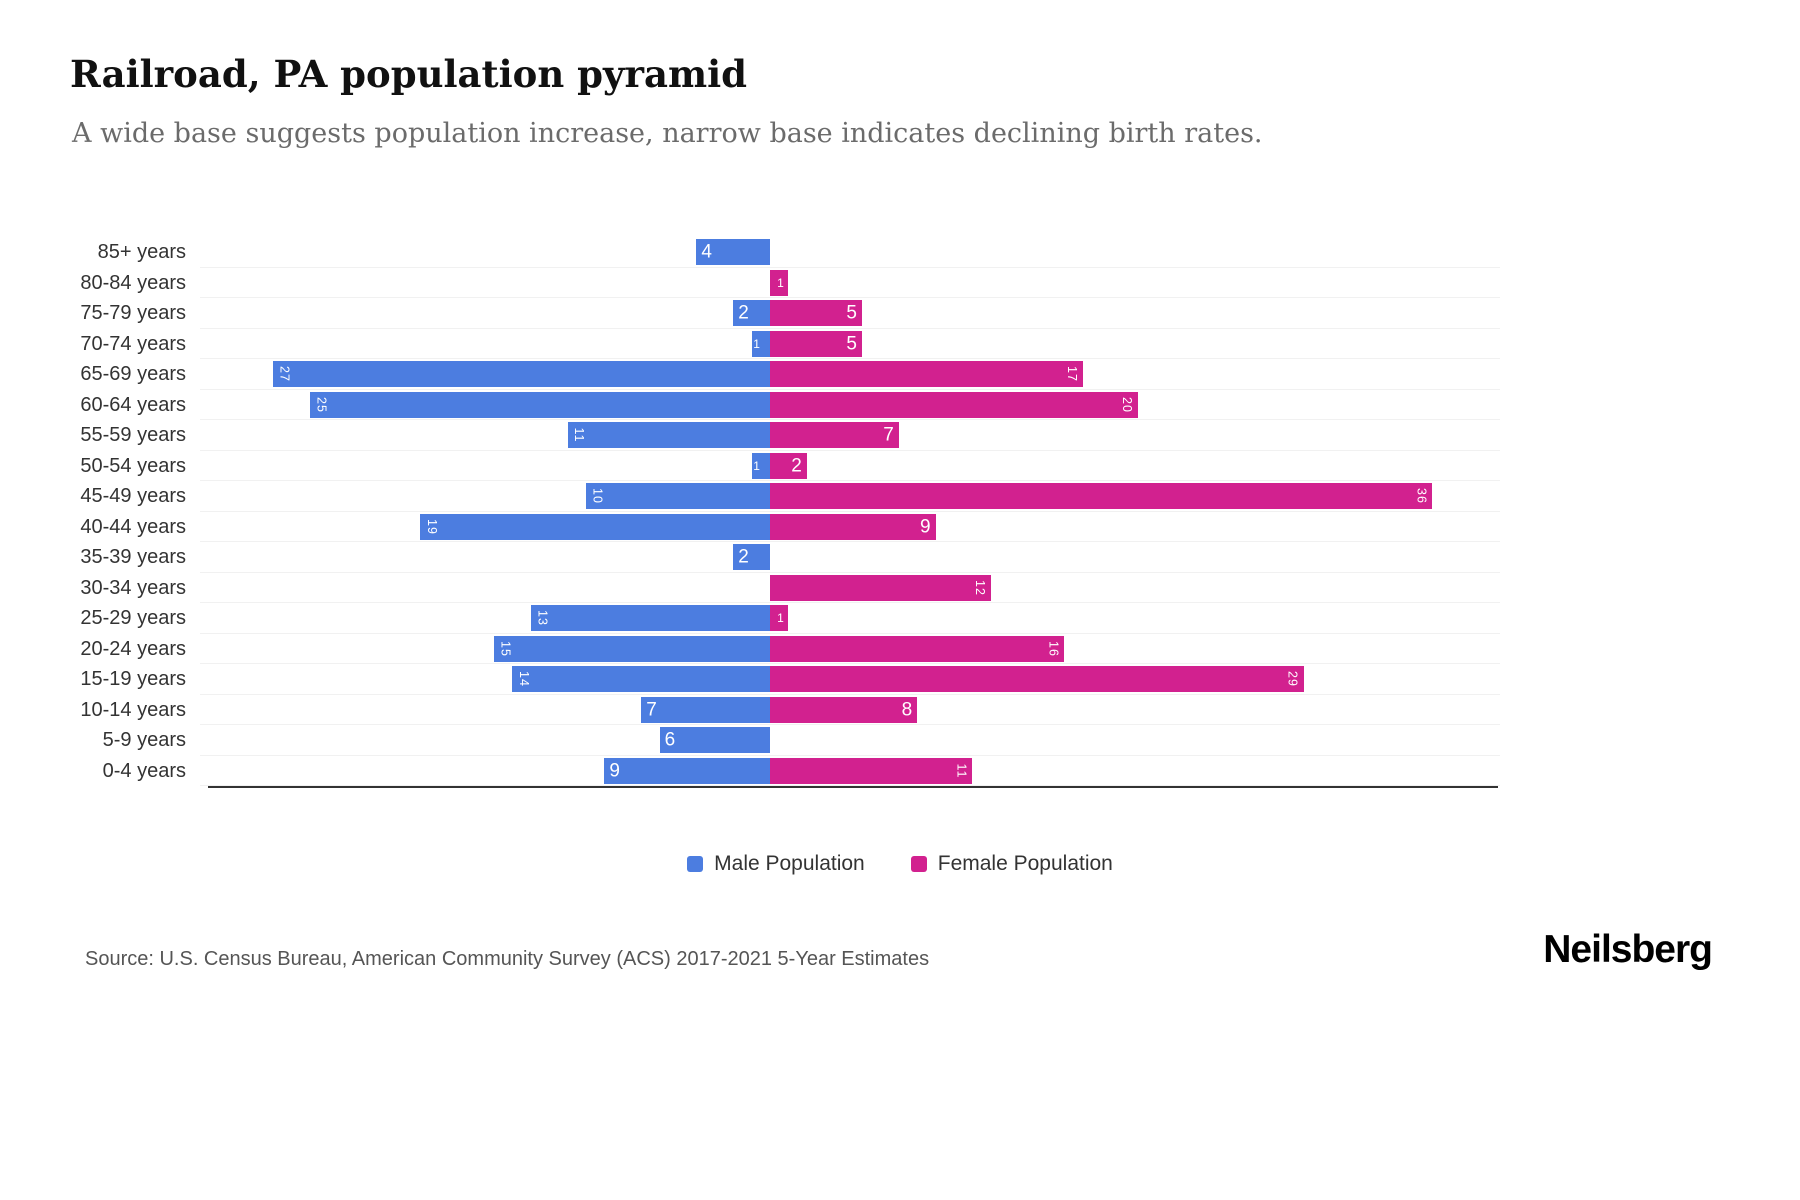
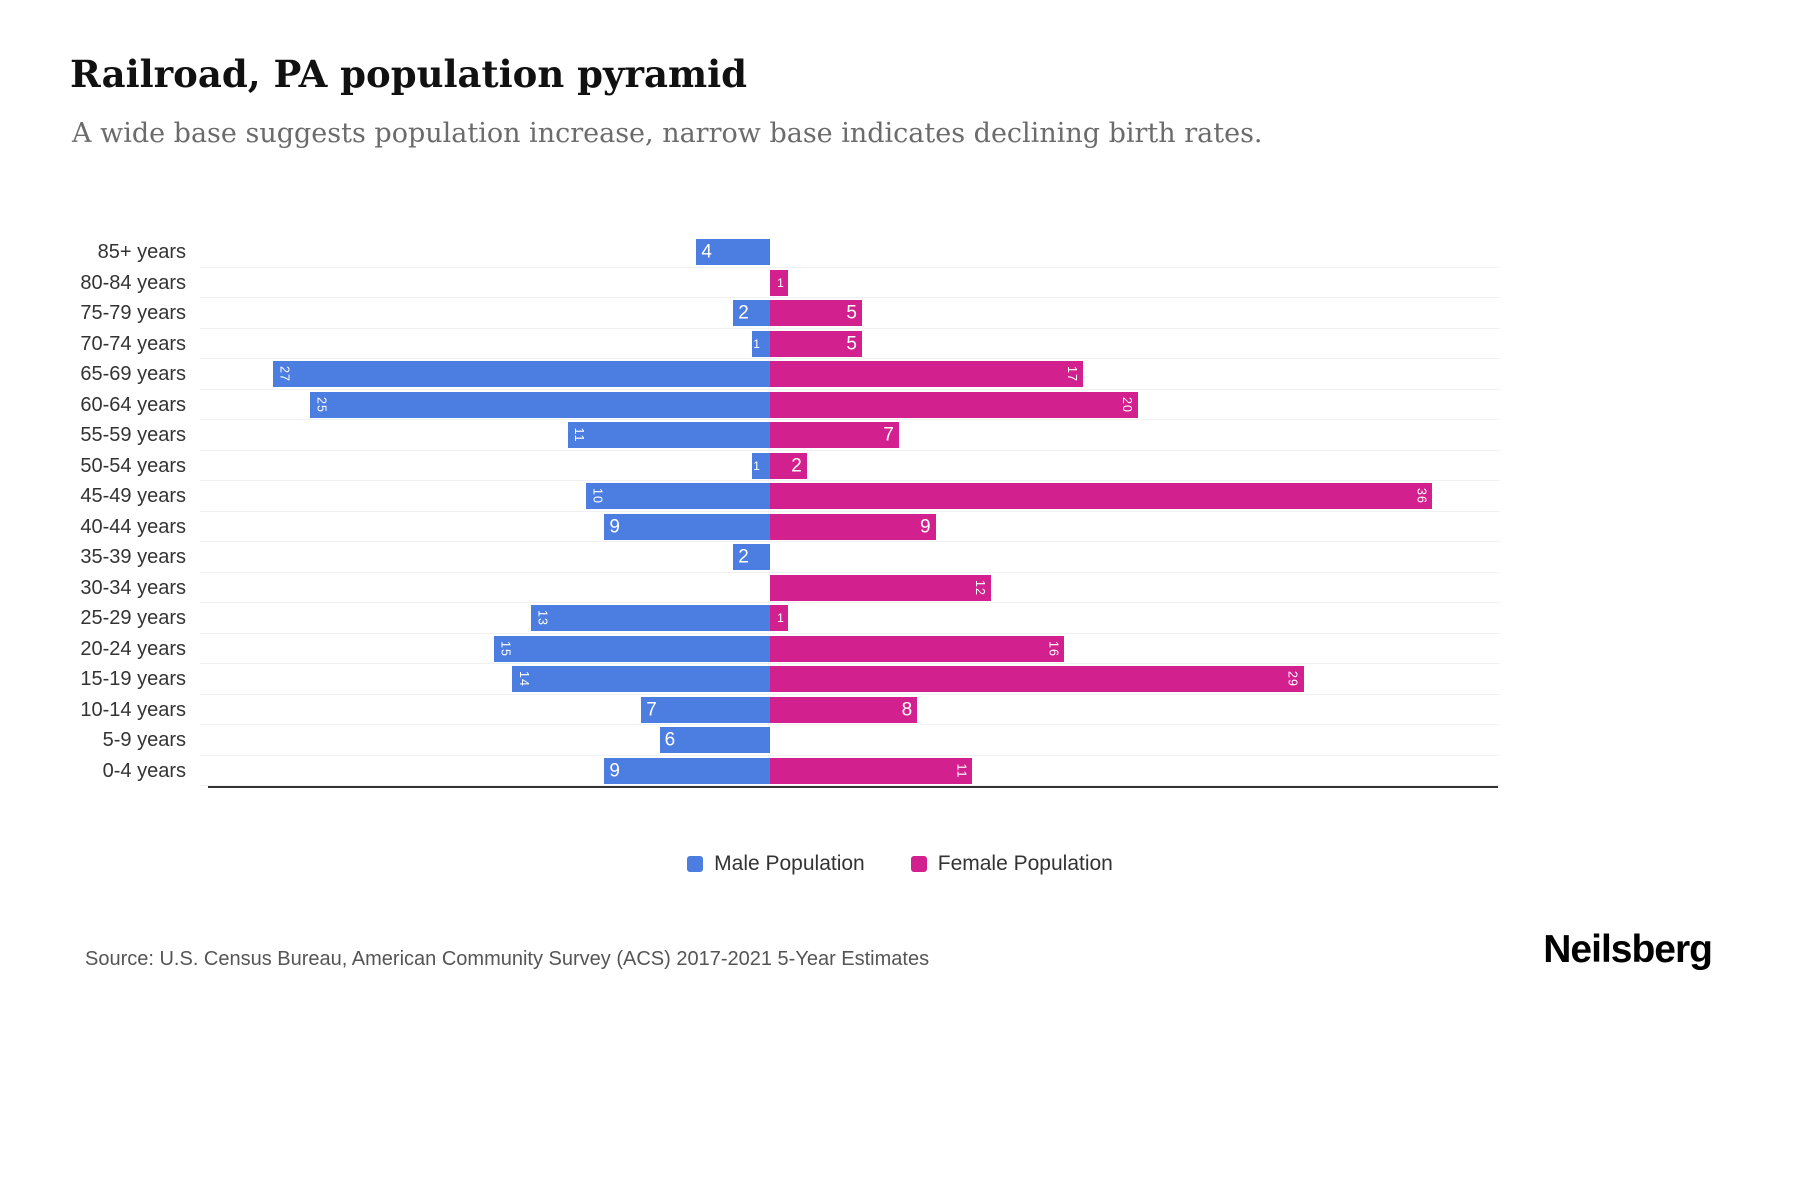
Male Population/40-44 years: 19 -> 9
